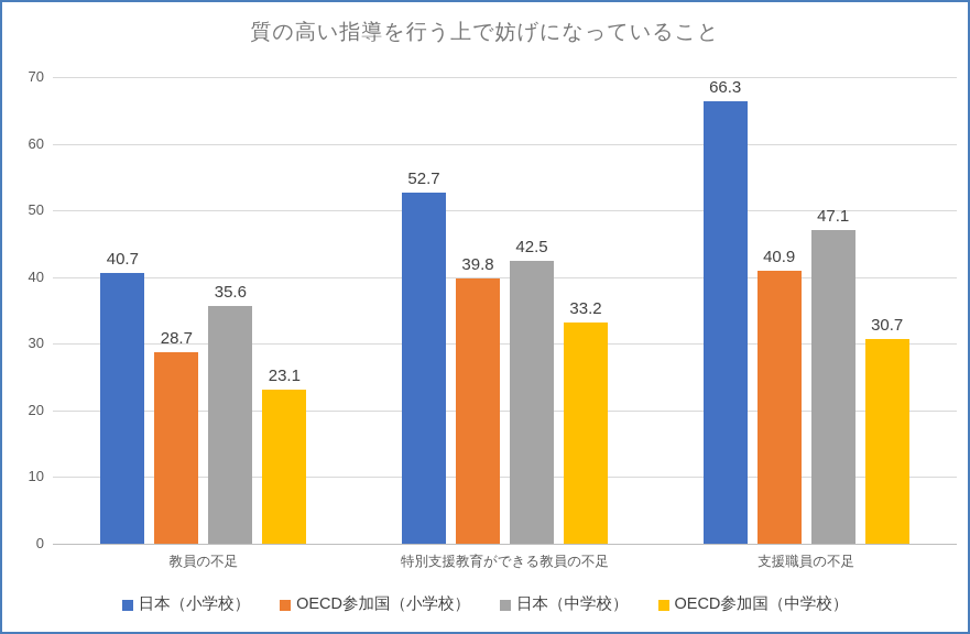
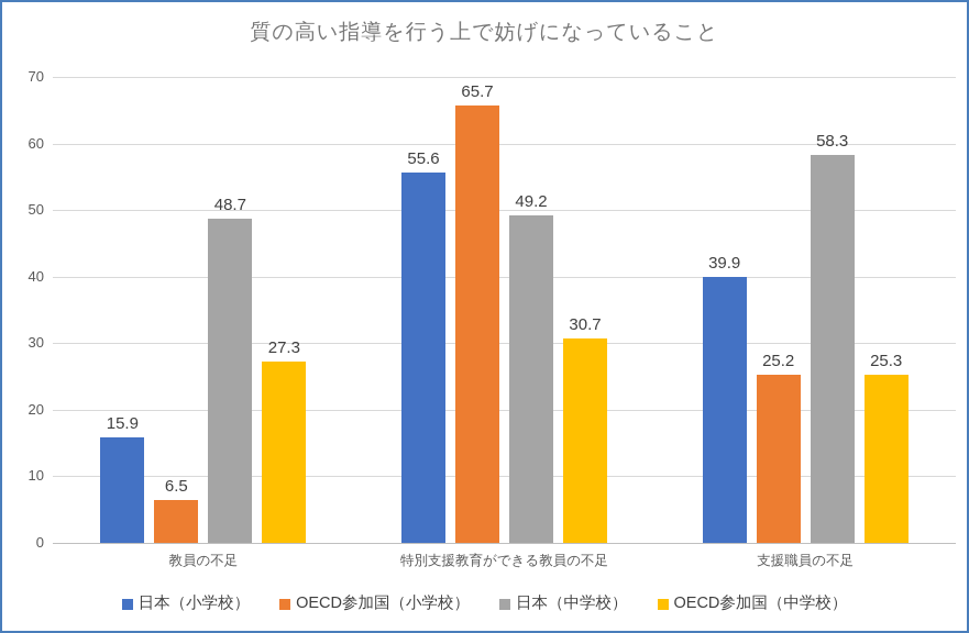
日本（小学校）/教員の不足: 40.7 -> 15.9
OECD参加国（小学校）/教員の不足: 28.7 -> 6.5
日本（中学校）/教員の不足: 35.6 -> 48.7
OECD参加国（中学校）/教員の不足: 23.1 -> 27.3
日本（小学校）/特別支援教育ができる教員の不足: 52.7 -> 55.6
OECD参加国（小学校）/特別支援教育ができる教員の不足: 39.8 -> 65.7
日本（中学校）/特別支援教育ができる教員の不足: 42.5 -> 49.2
OECD参加国（中学校）/特別支援教育ができる教員の不足: 33.2 -> 30.7
日本（小学校）/支援職員の不足: 66.3 -> 39.9
OECD参加国（小学校）/支援職員の不足: 40.9 -> 25.2
日本（中学校）/支援職員の不足: 47.1 -> 58.3
OECD参加国（中学校）/支援職員の不足: 30.7 -> 25.3
